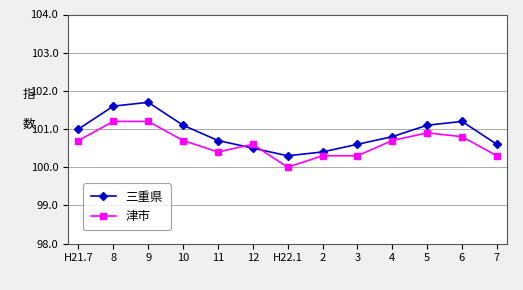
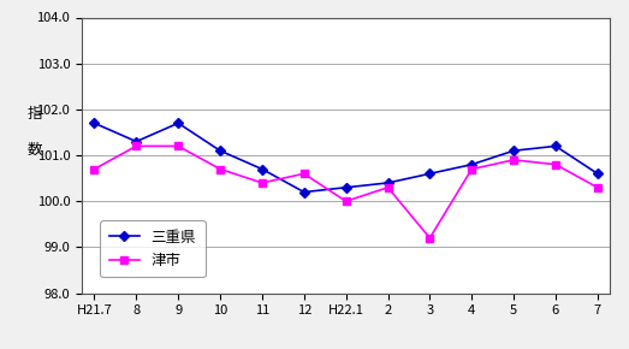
三重県/H21.7: 101.0 -> 101.7
三重県/8: 101.6 -> 101.3
三重県/12: 100.5 -> 100.2
津市/3: 100.3 -> 99.2
